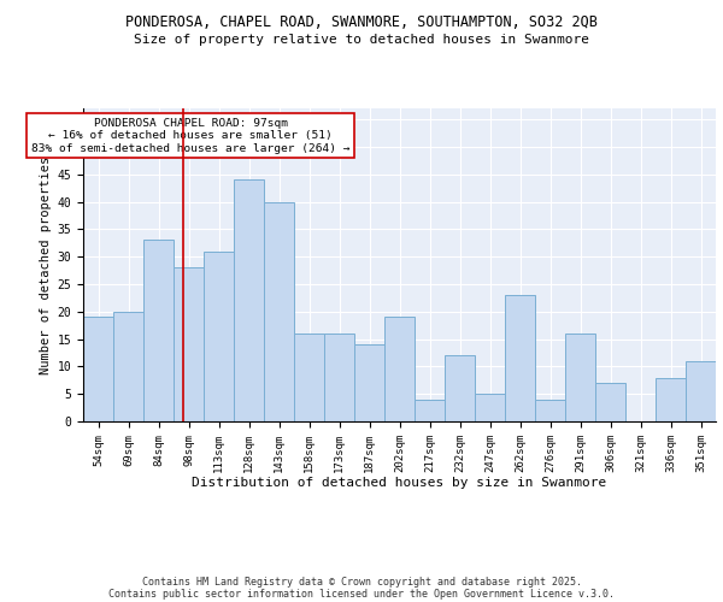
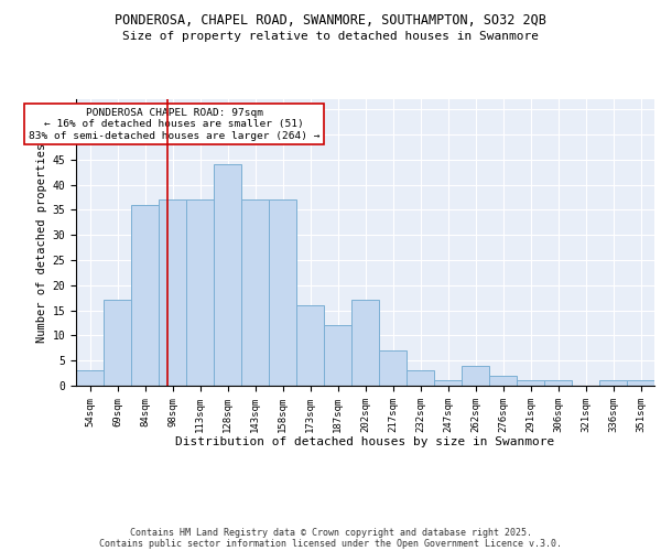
54sqm: 19 -> 3
69sqm: 20 -> 17
84sqm: 33 -> 36
98sqm: 28 -> 37
113sqm: 31 -> 37
143sqm: 40 -> 37
158sqm: 16 -> 37
187sqm: 14 -> 12
202sqm: 19 -> 17
217sqm: 4 -> 7
232sqm: 12 -> 3
247sqm: 5 -> 1
262sqm: 23 -> 4
276sqm: 4 -> 2
291sqm: 16 -> 1
306sqm: 7 -> 1
336sqm: 8 -> 1
351sqm: 11 -> 1
